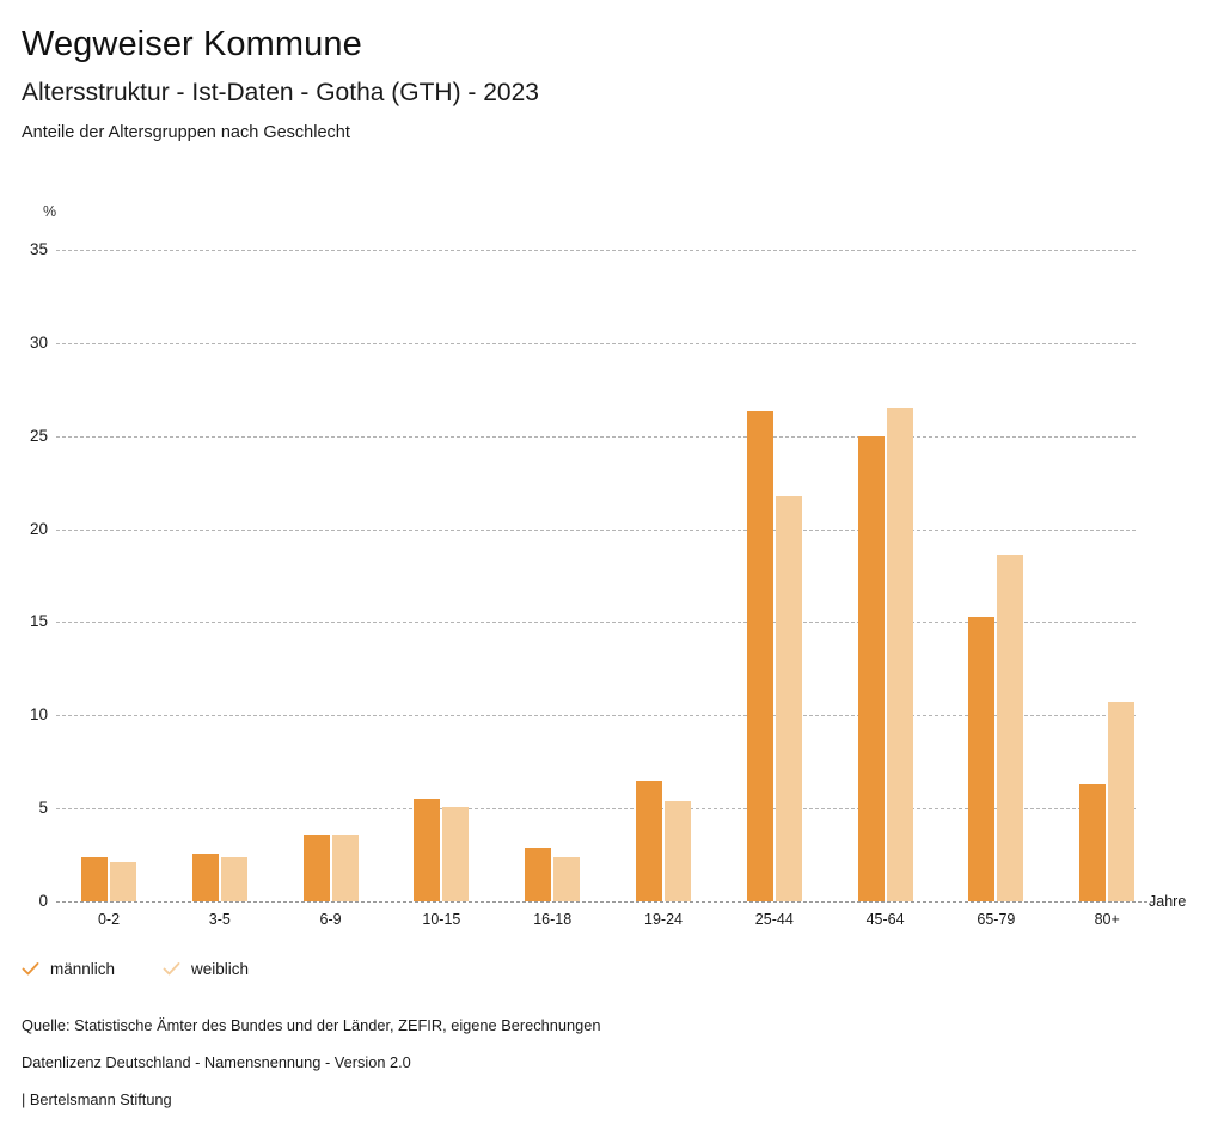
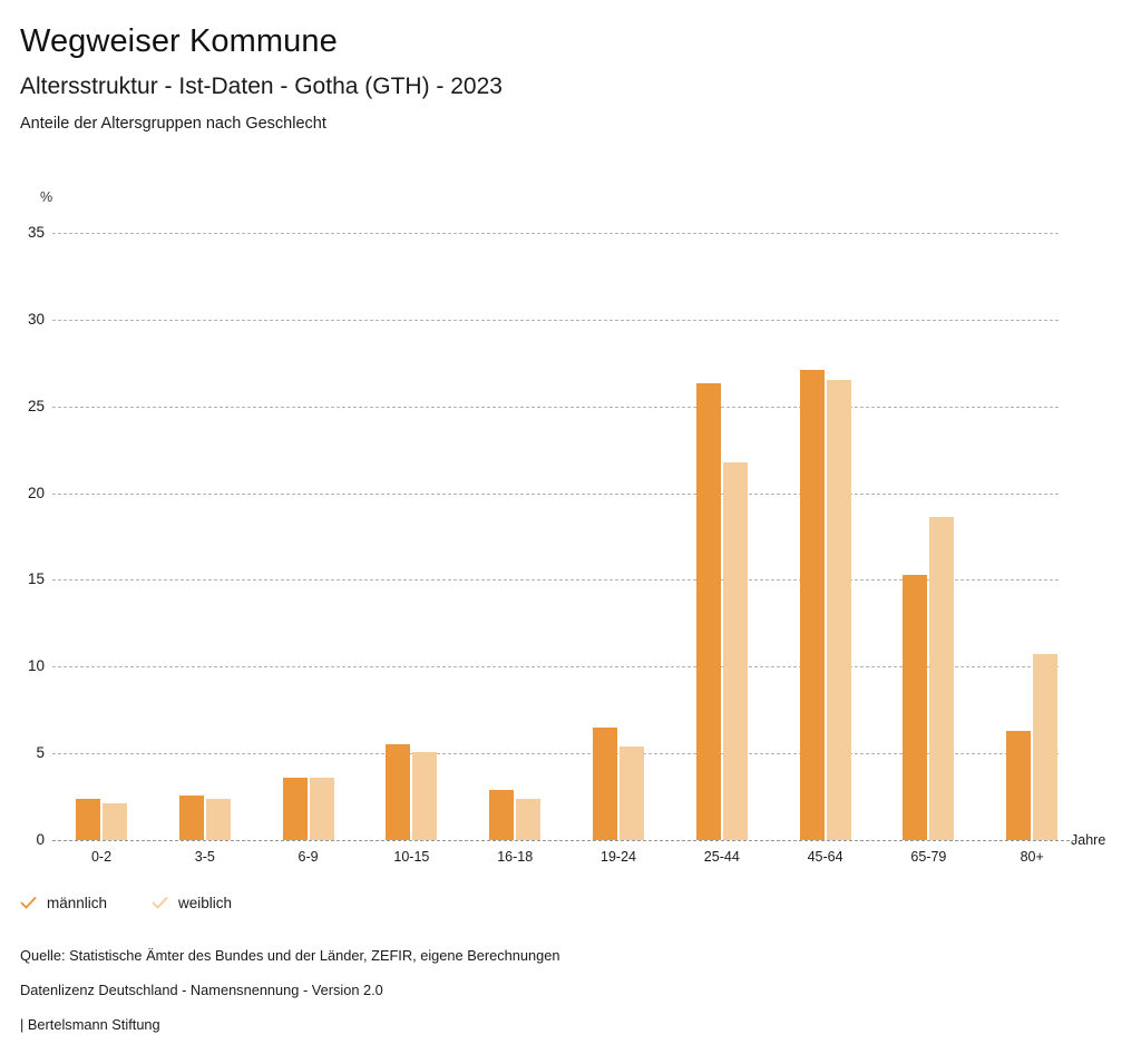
männlich/45-64: 25.0 -> 27.1
